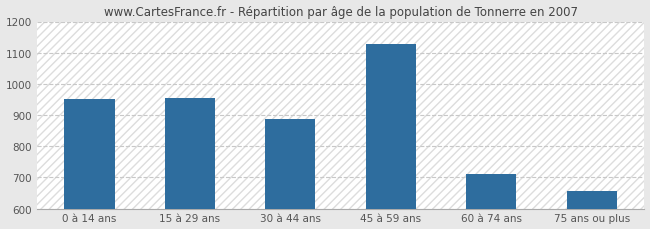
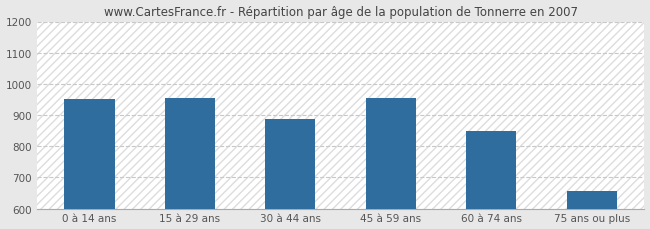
45 à 59 ans: 1127 -> 955
60 à 74 ans: 712 -> 850
